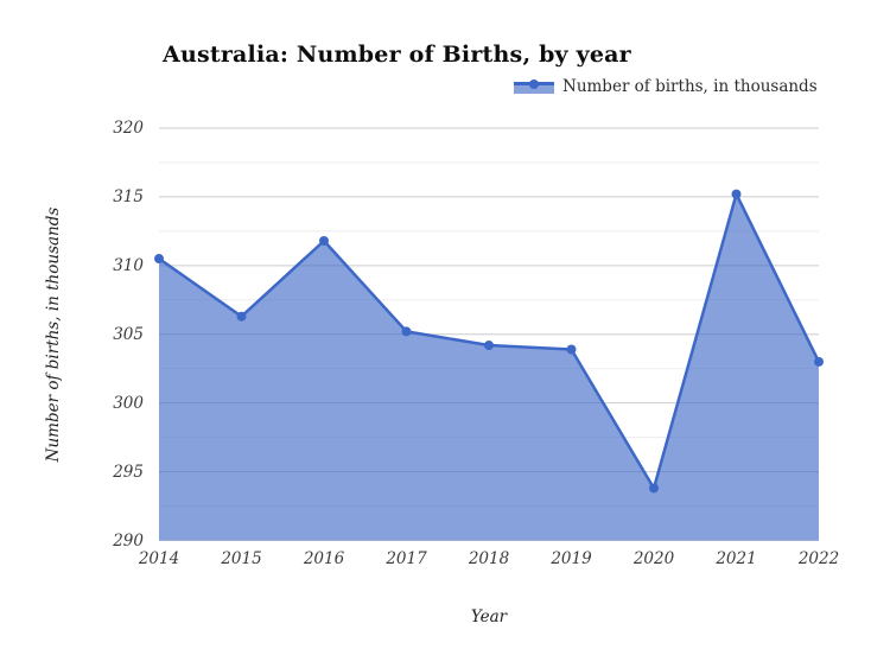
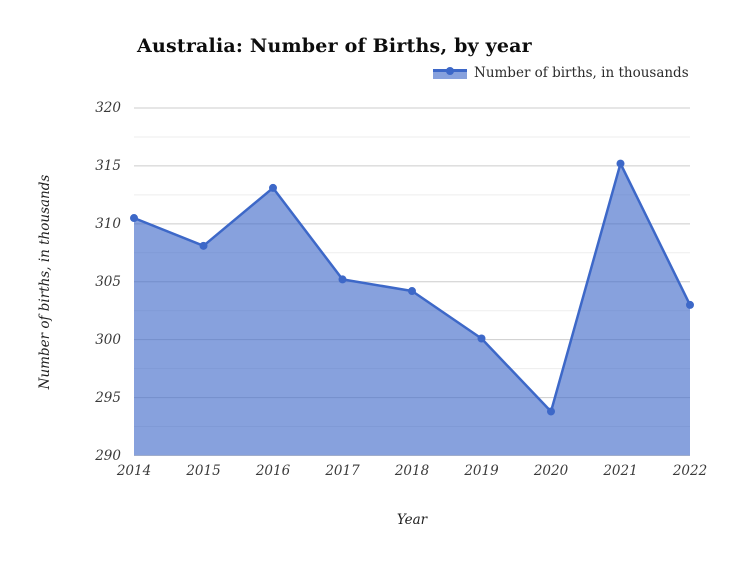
2015: 306.3 -> 308.1
2016: 311.8 -> 313.1
2019: 303.9 -> 300.1
